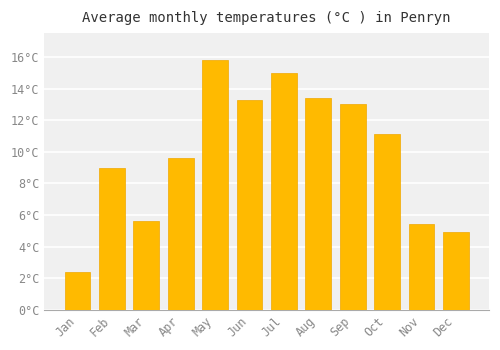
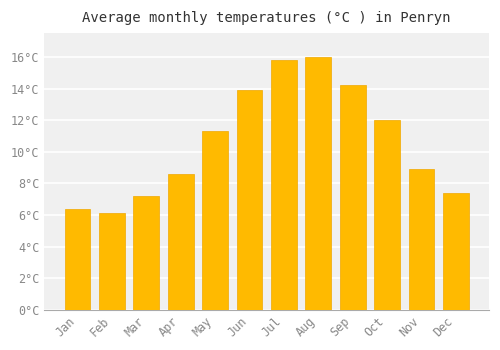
Jan: 2.4°C -> 6.4°C
Feb: 9.0°C -> 6.1°C
Mar: 5.6°C -> 7.2°C
Apr: 9.6°C -> 8.6°C
May: 15.8°C -> 11.3°C
Jun: 13.3°C -> 13.9°C
Jul: 15.0°C -> 15.8°C
Aug: 13.4°C -> 16.0°C
Sep: 13.0°C -> 14.2°C
Oct: 11.1°C -> 12.0°C
Nov: 5.4°C -> 8.9°C
Dec: 4.9°C -> 7.4°C
